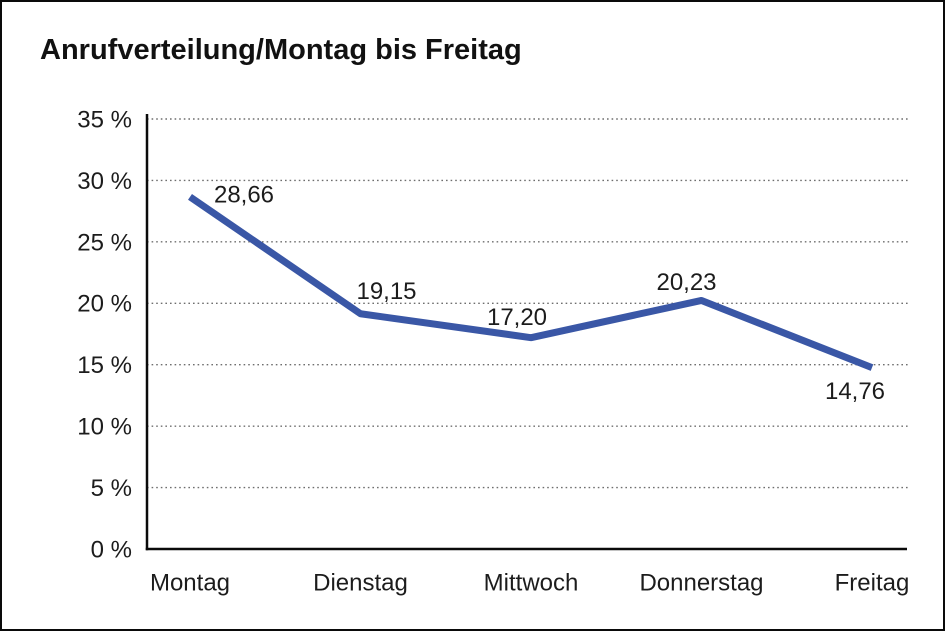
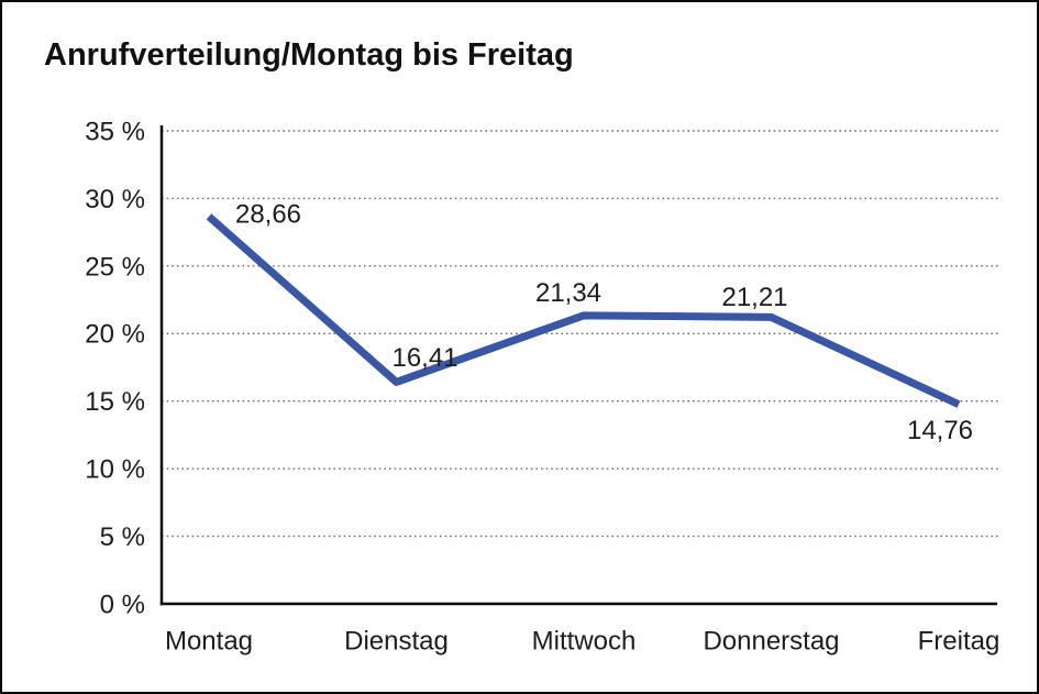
Dienstag: 19,15 -> 16,41
Mittwoch: 17,20 -> 21,34
Donnerstag: 20,23 -> 21,21
